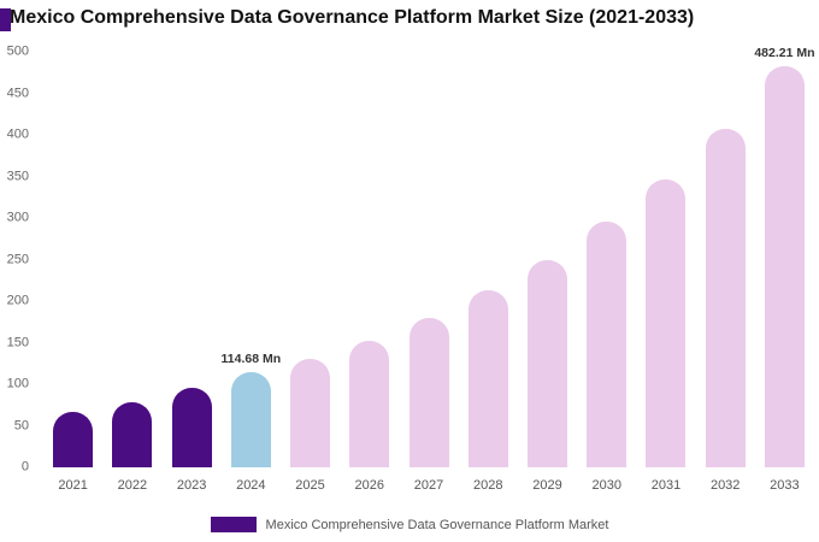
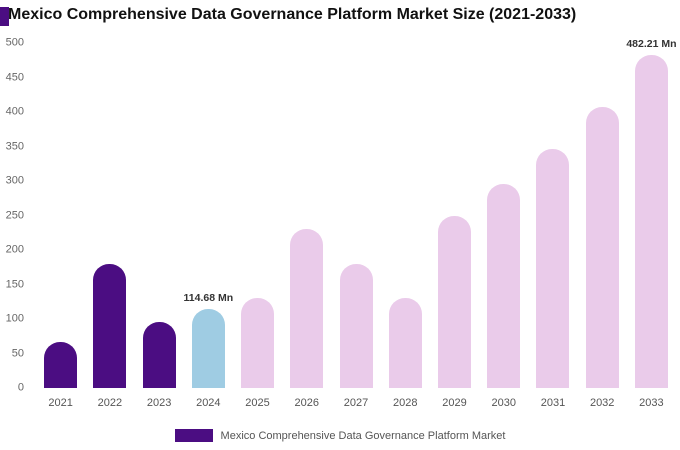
2022: 80 -> 180
2026: 150 -> 230
2028: 210 -> 130
